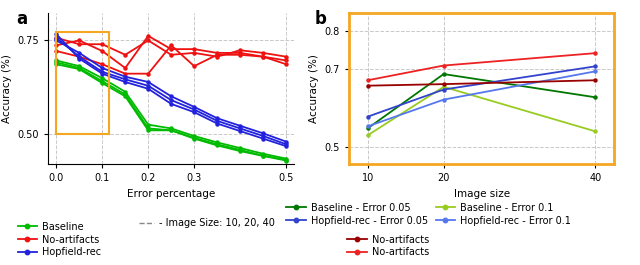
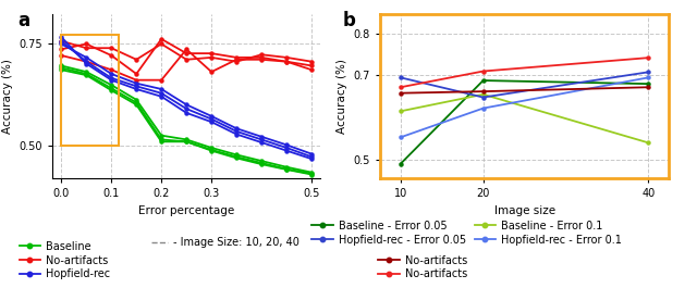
Baseline - Error 0.05/10: 0.548 -> 0.490
Baseline - Error 0.1/10: 0.530 -> 0.615
Hopfield-rec - Error 0.05/10: 0.578 -> 0.695
Baseline - Error 0.05/40: 0.628 -> 0.680
